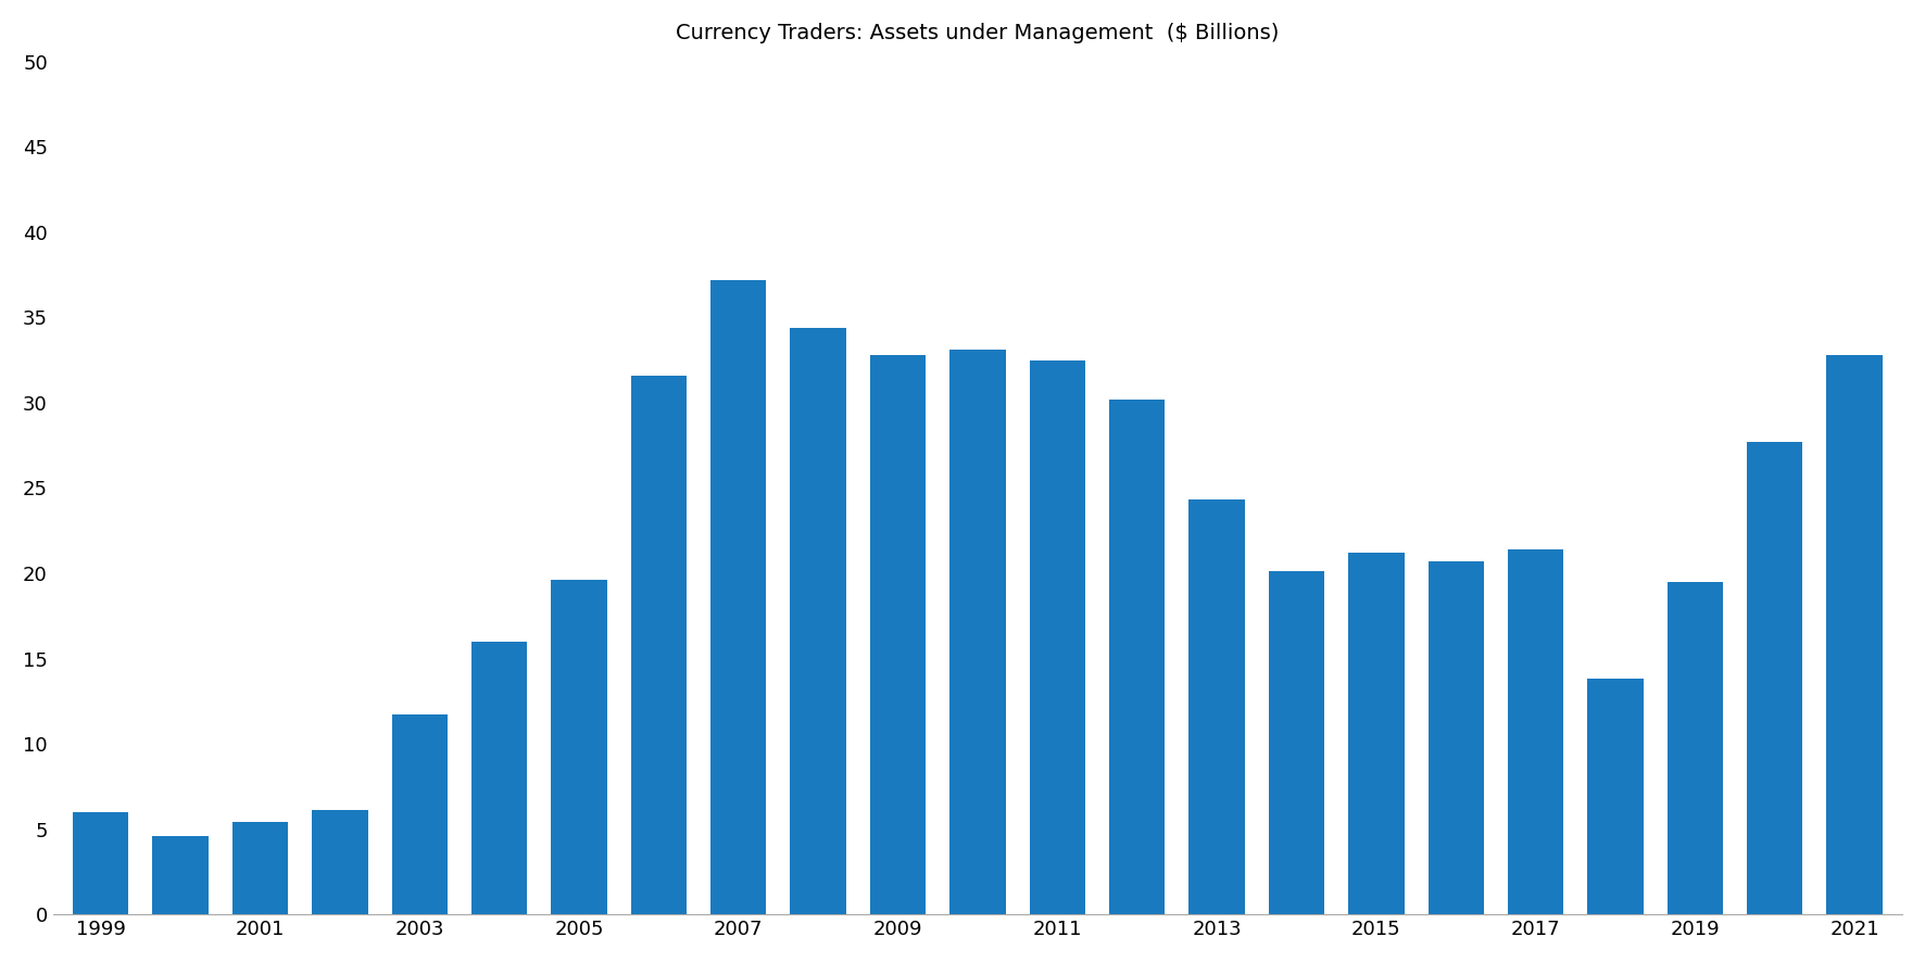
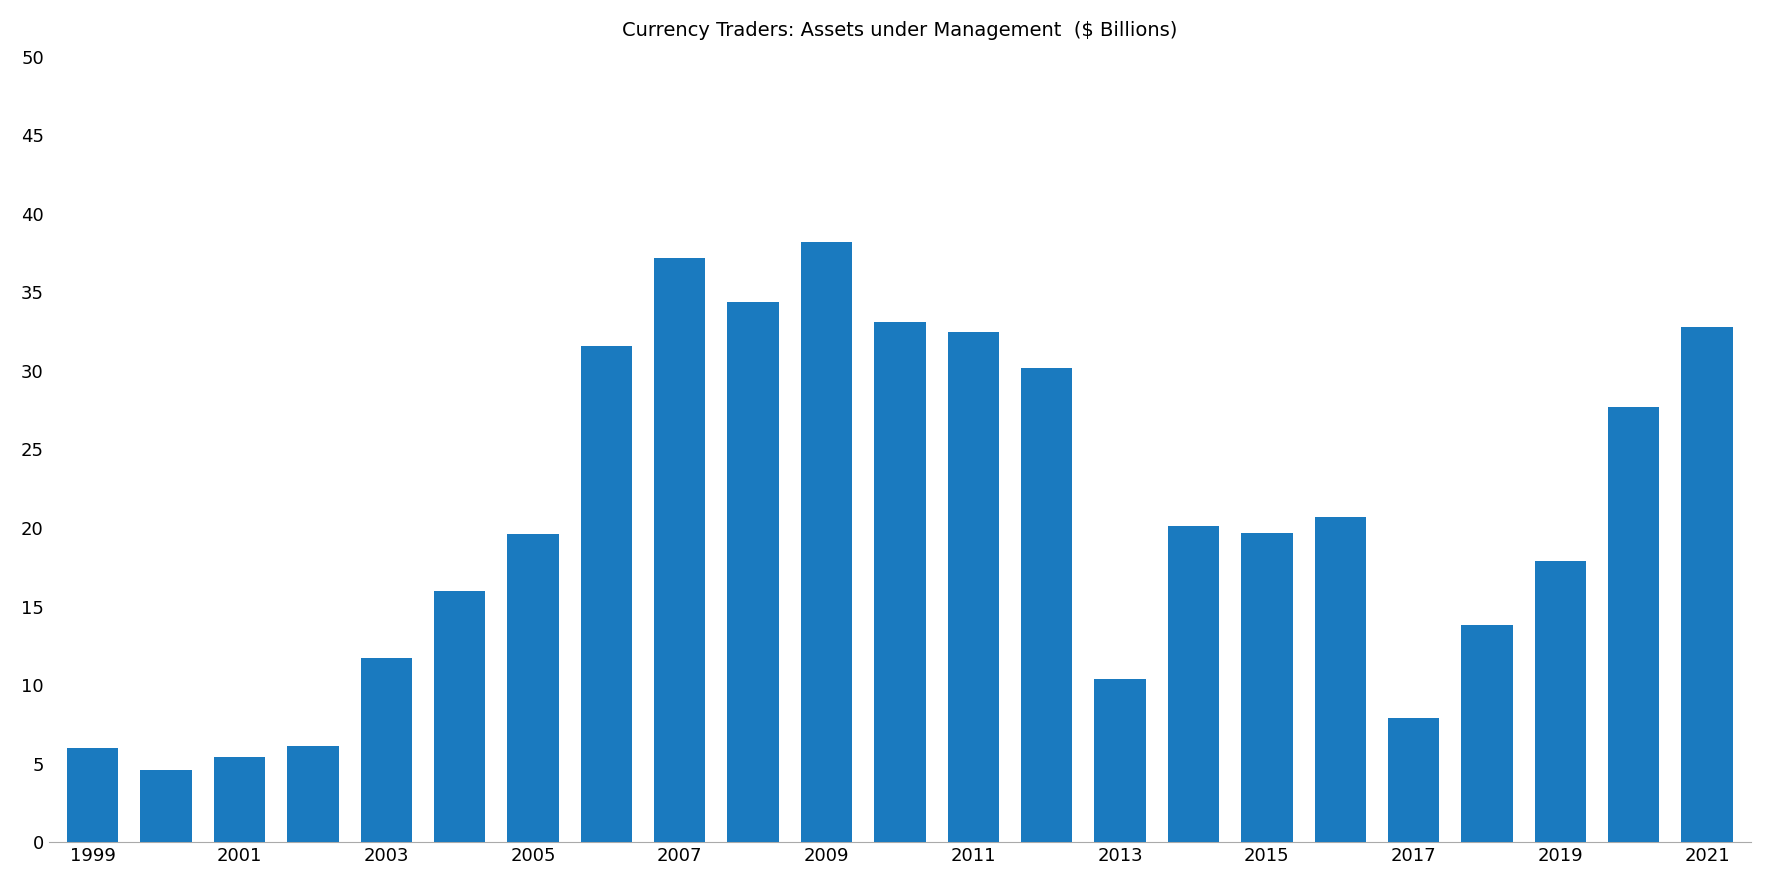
2009: 32.8 -> 38.2
2013: 24.3 -> 10.4
2015: 21.2 -> 19.7
2017: 21.4 -> 7.9
2019: 19.5 -> 17.9
